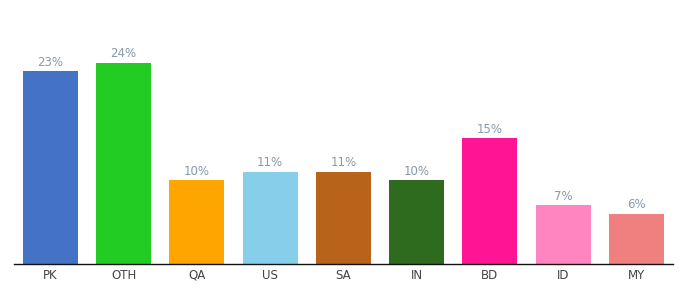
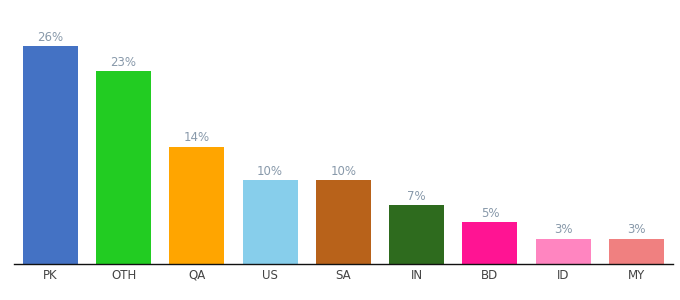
PK: 23% -> 26%
OTH: 24% -> 23%
QA: 10% -> 14%
US: 11% -> 10%
SA: 11% -> 10%
IN: 10% -> 7%
BD: 15% -> 5%
ID: 7% -> 3%
MY: 6% -> 3%
